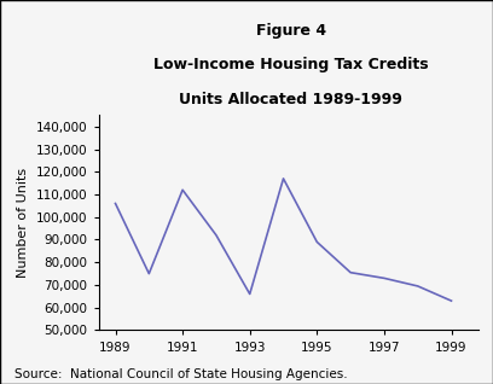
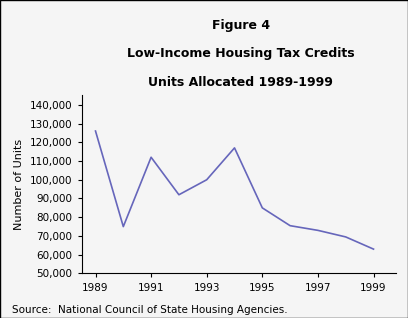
1989: 106,000 -> 126,000
1993: 66,000 -> 100,000
1995: 89,000 -> 85,000
